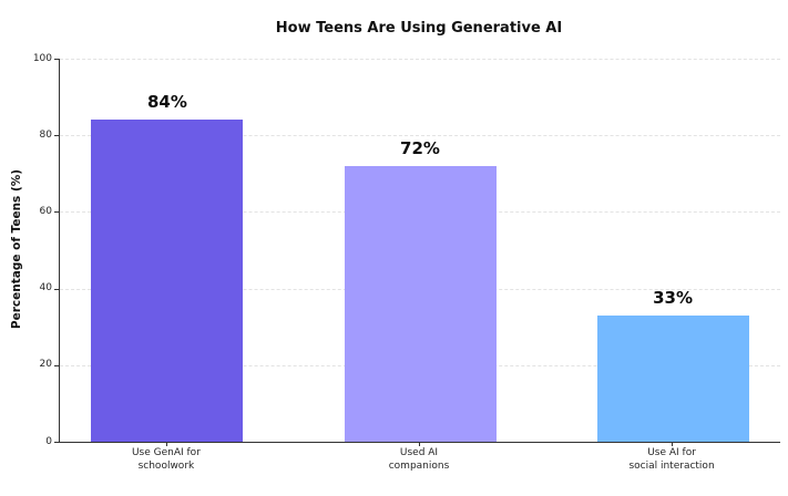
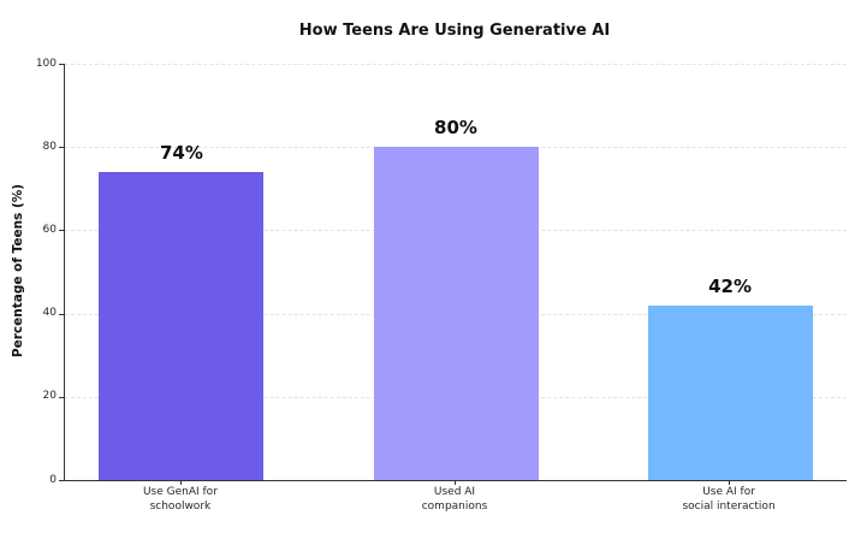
Use GenAI for schoolwork: 84% -> 74%
Used AI companions: 72% -> 80%
Use AI for social interaction: 33% -> 42%
